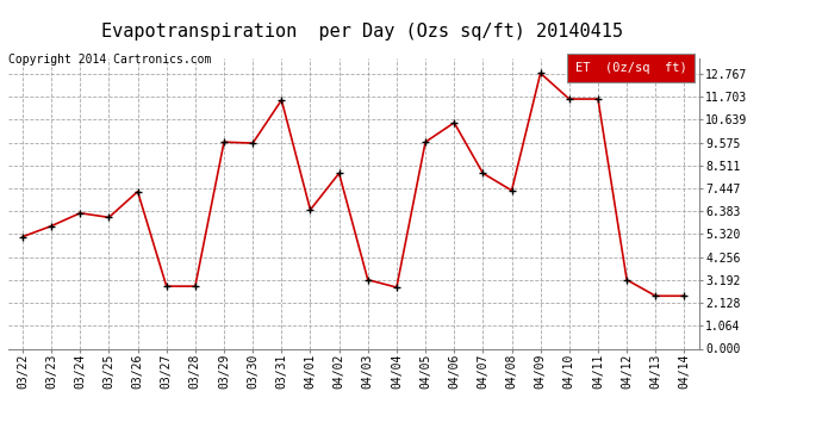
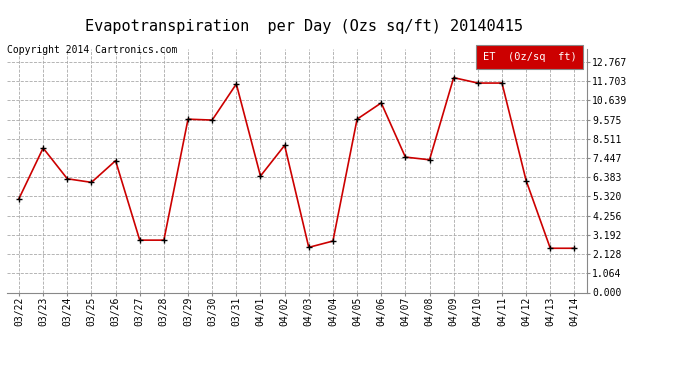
03/23: 5.7 -> 8.0
04/03: 3.2 -> 2.5
04/07: 8.2 -> 7.5
04/09: 12.8 -> 11.9
04/12: 3.2 -> 6.2
